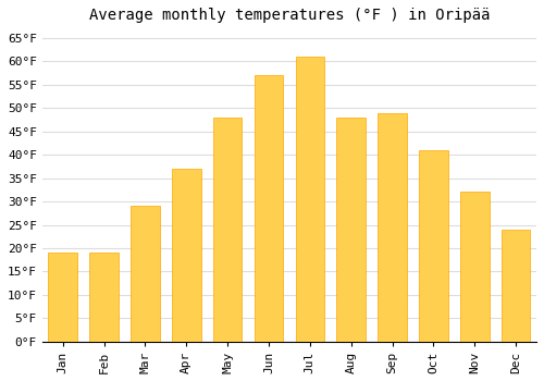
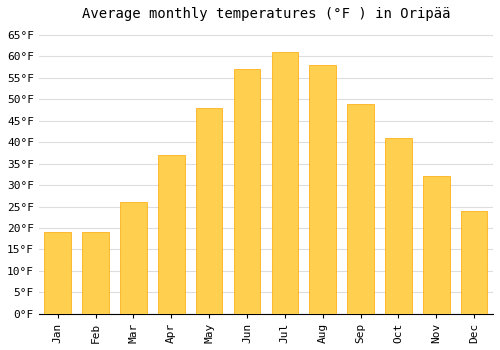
Mar: 29°F -> 26°F
Aug: 48°F -> 58°F
